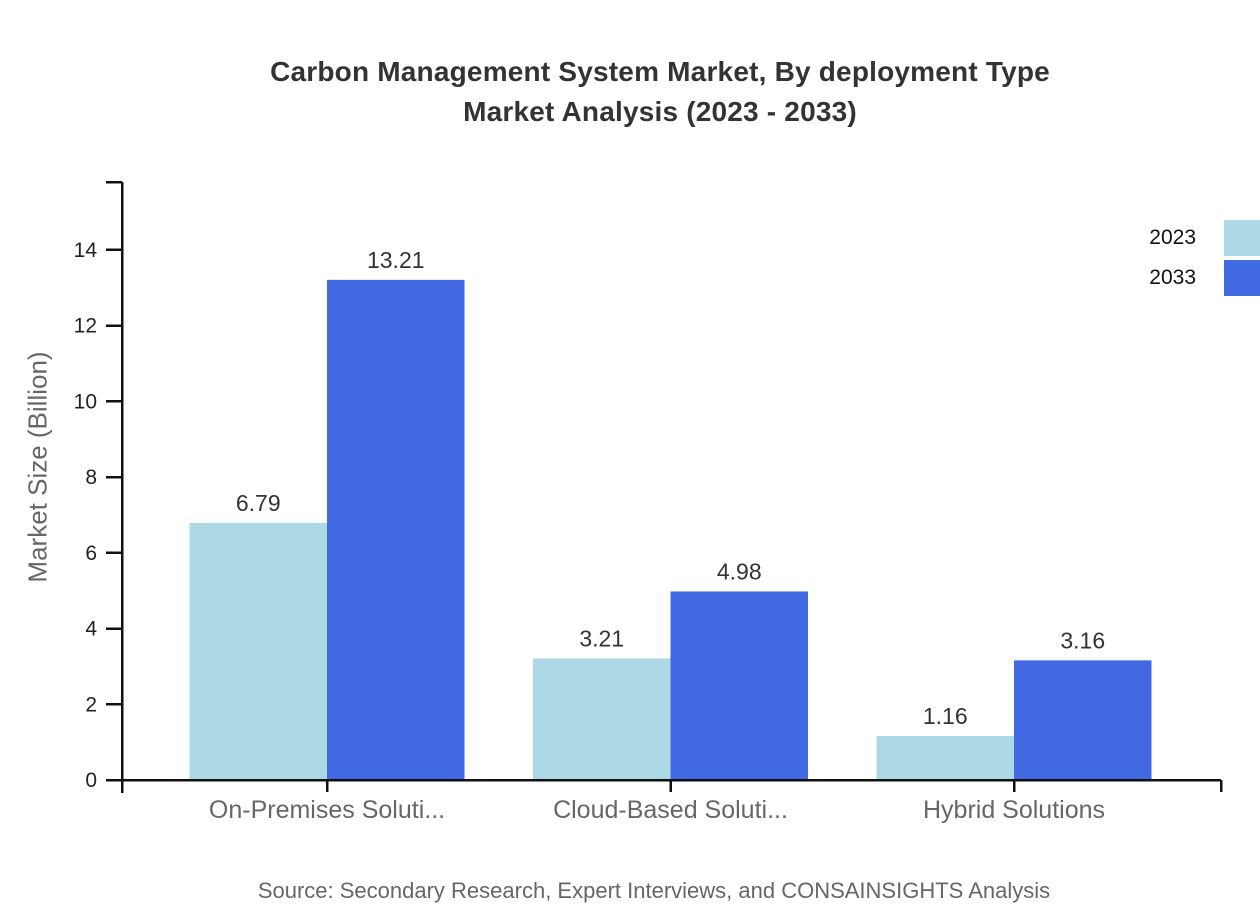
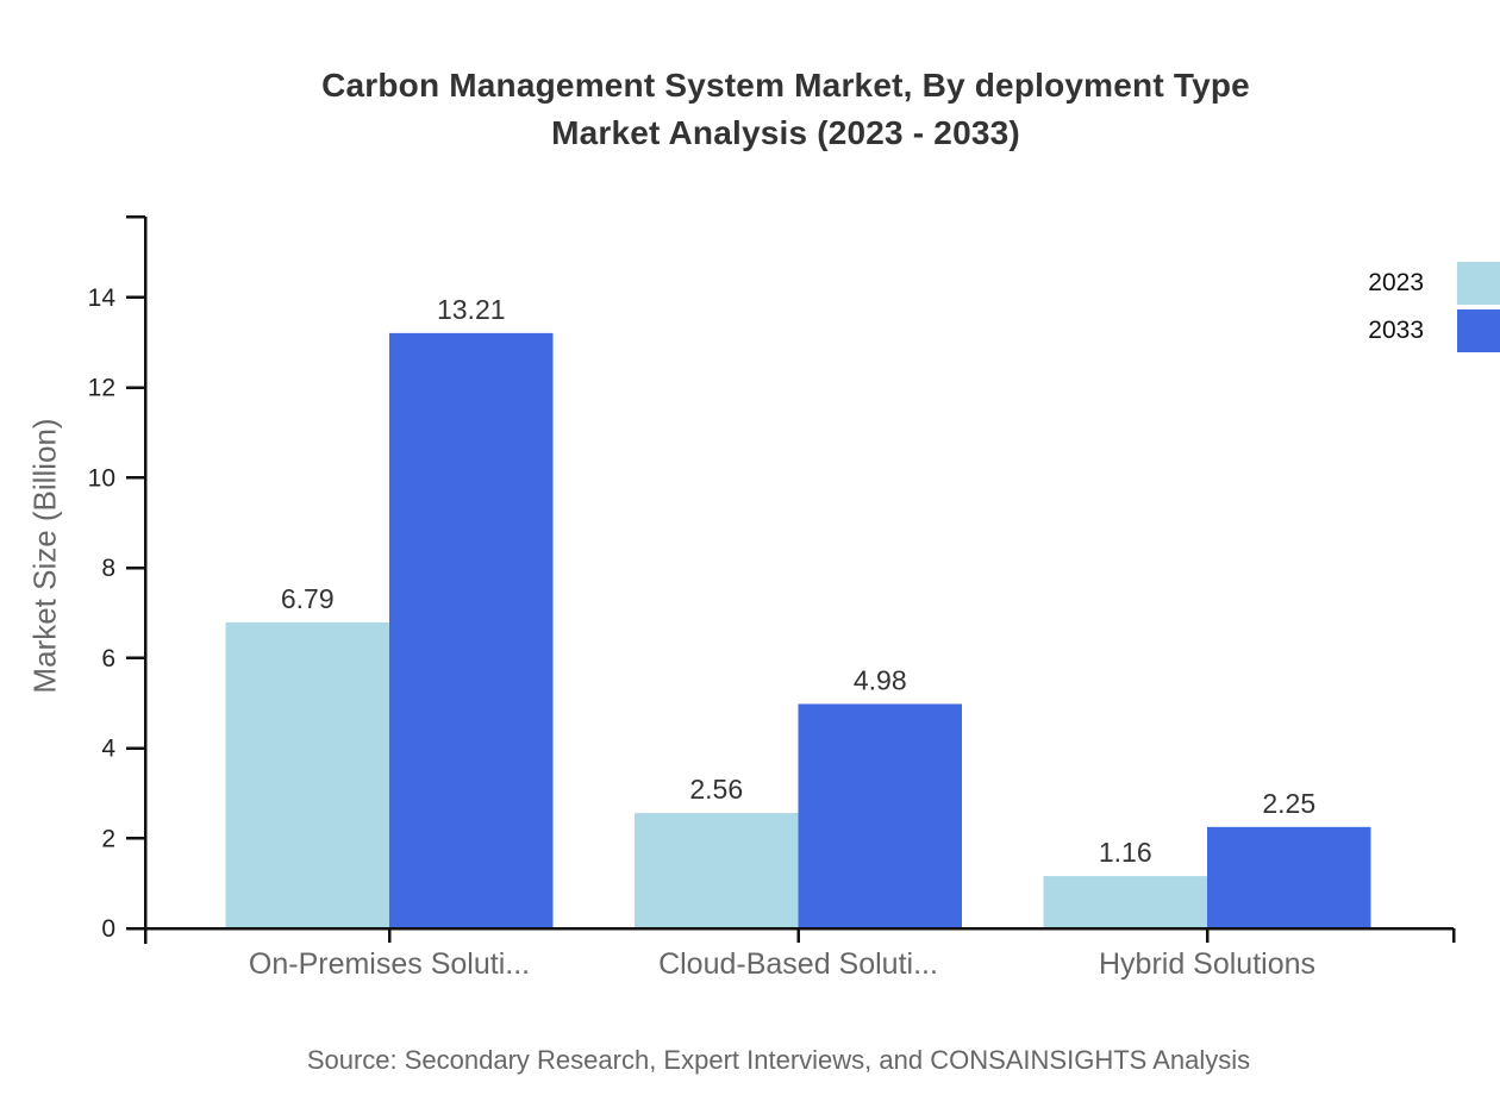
2023/Cloud-Based Soluti...: 3.21 -> 2.56
2033/Hybrid Solutions: 3.16 -> 2.25
